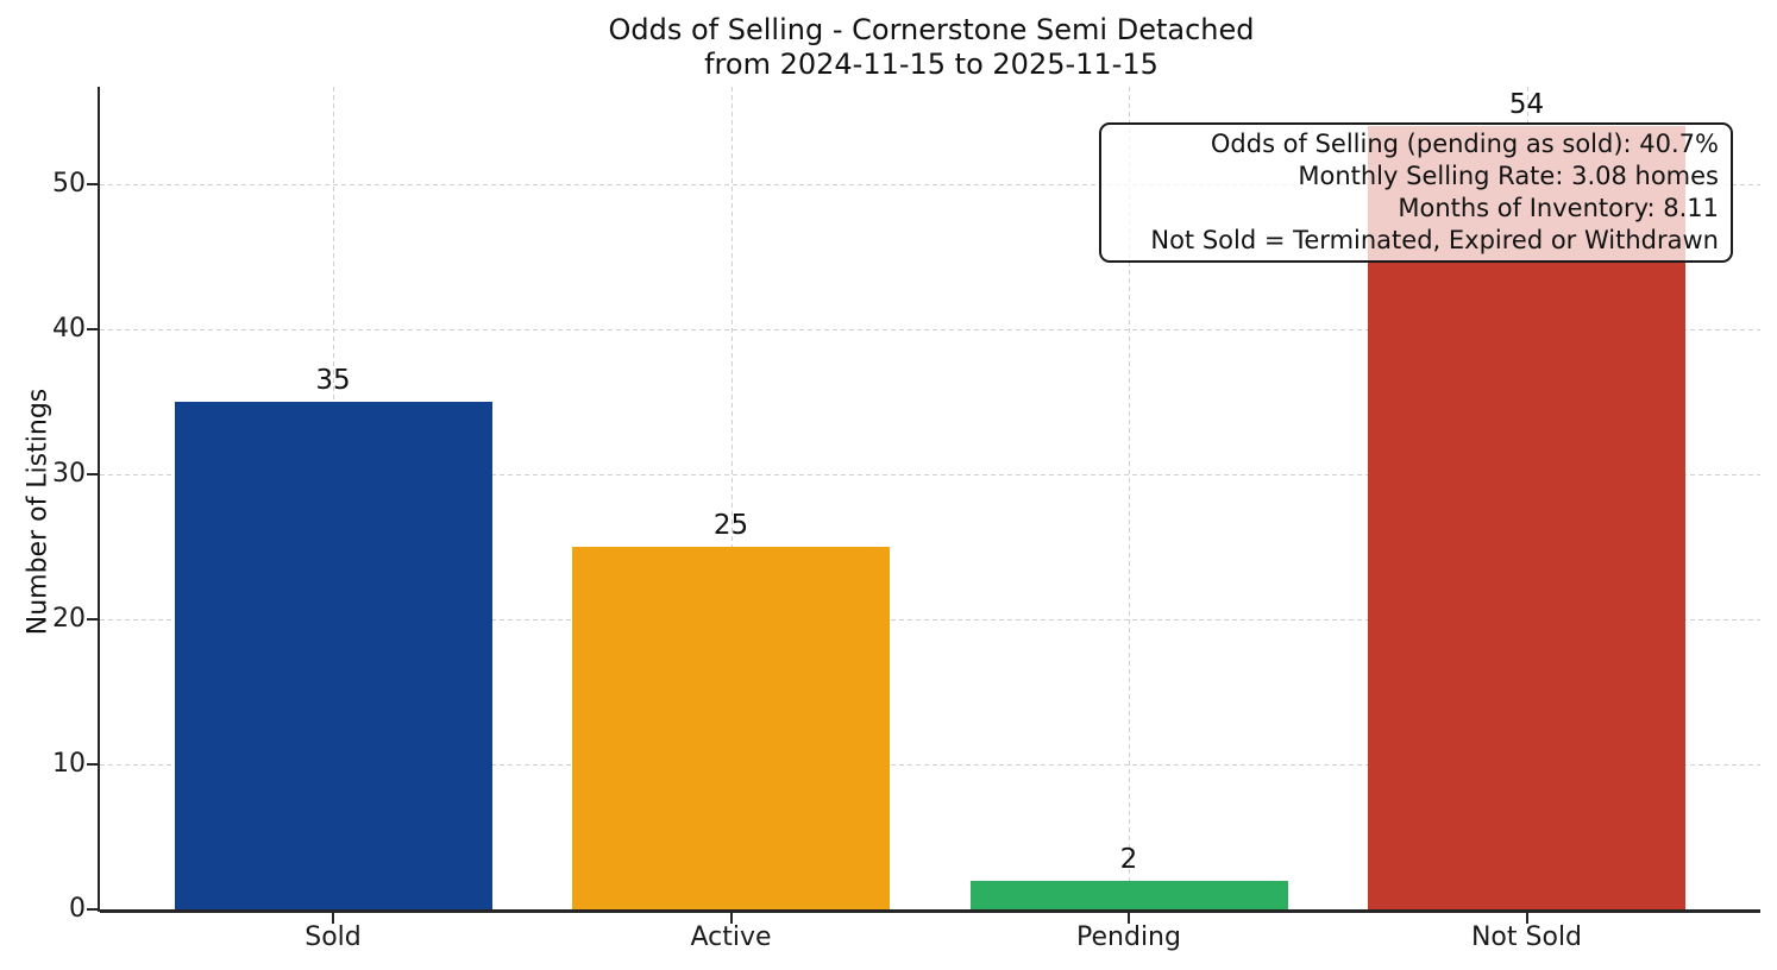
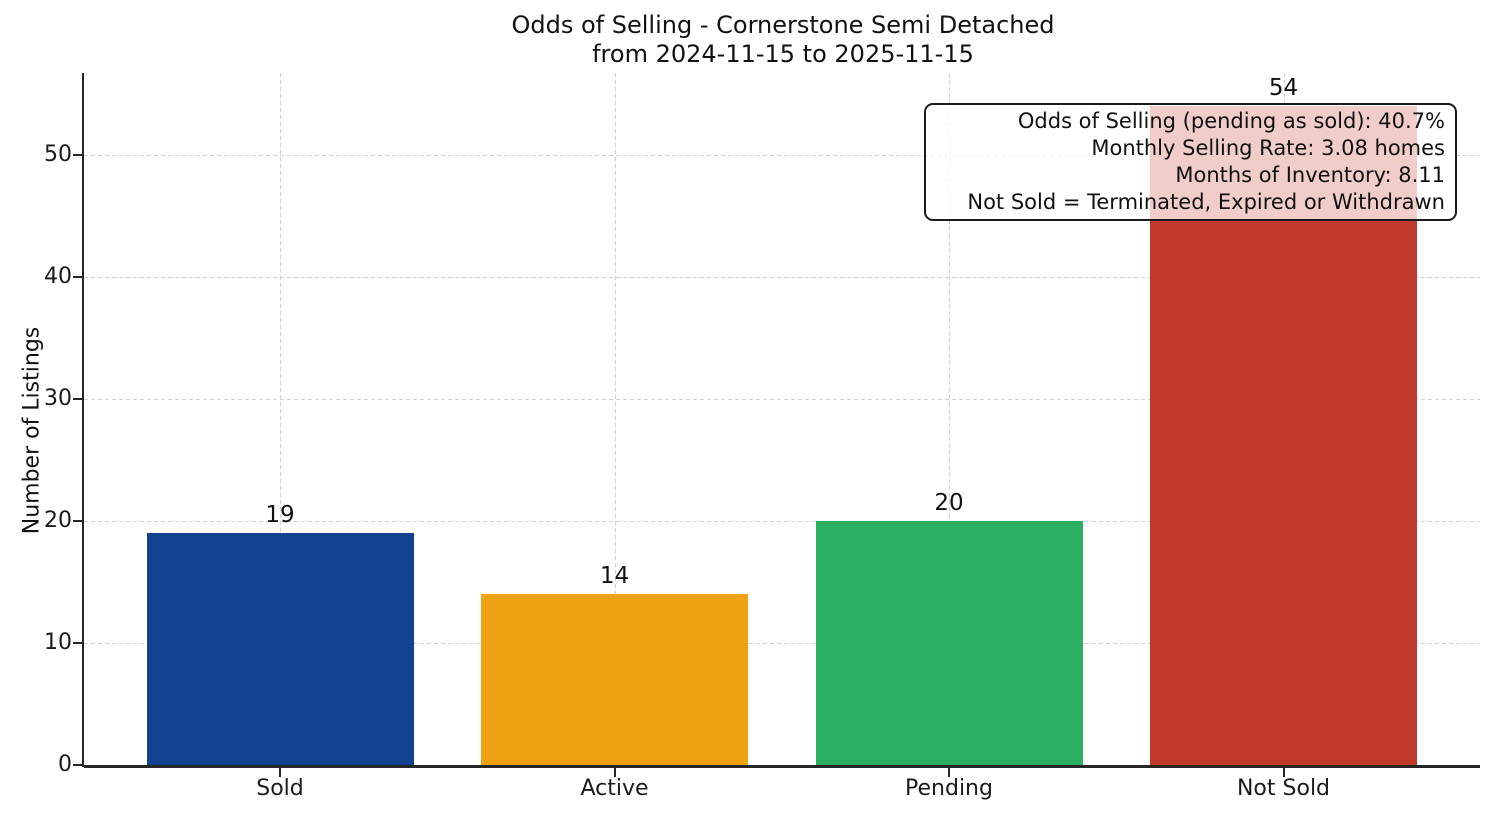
Sold: 35 -> 19
Active: 25 -> 14
Pending: 2 -> 20
